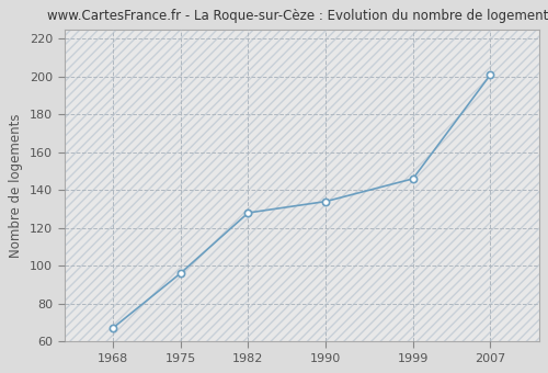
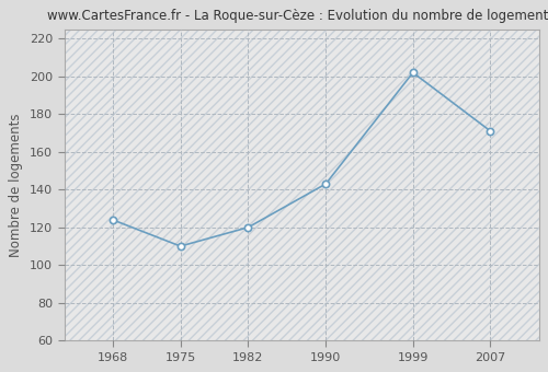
1968: 67 -> 124
1975: 96 -> 110
1982: 128 -> 120
1990: 134 -> 143
1999: 146 -> 202
2007: 201 -> 171
